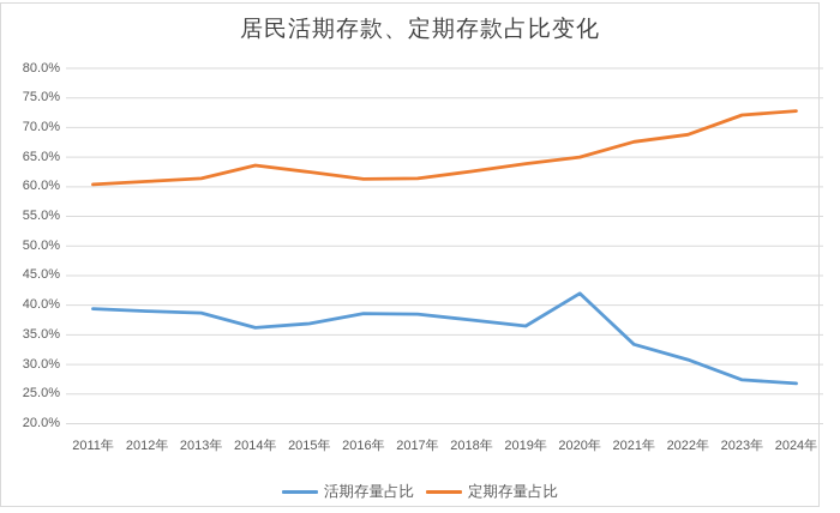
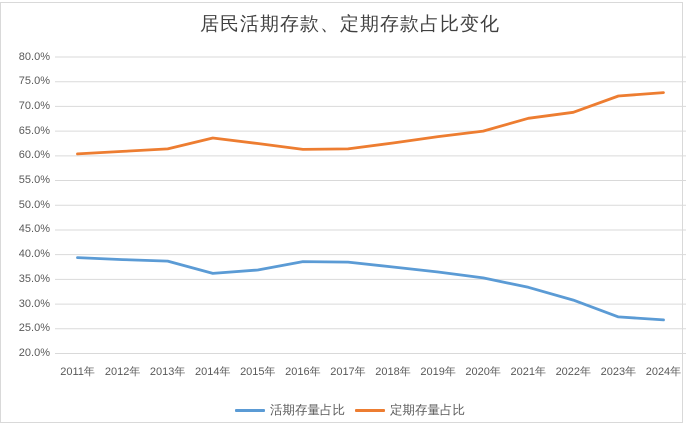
活期存量占比/2020年: 42% -> 35%
